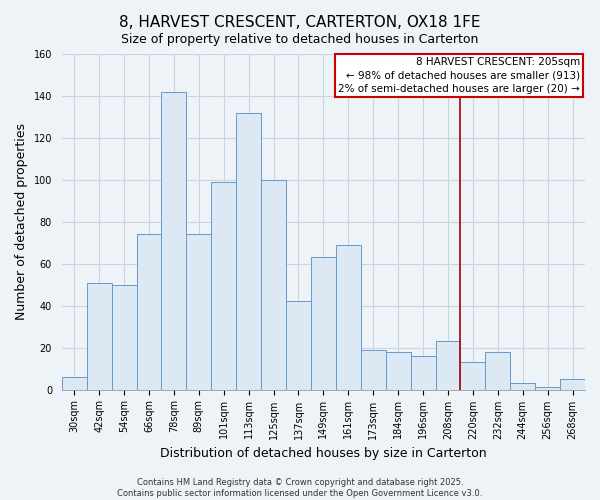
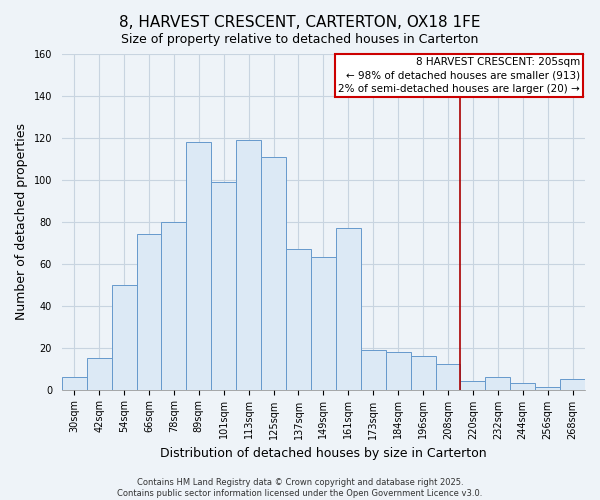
42sqm: 51 -> 15
78sqm: 142 -> 80
89sqm: 74 -> 118
113sqm: 132 -> 119
125sqm: 100 -> 111
137sqm: 42 -> 67
161sqm: 69 -> 77
208sqm: 23 -> 12
220sqm: 13 -> 4
232sqm: 18 -> 6
